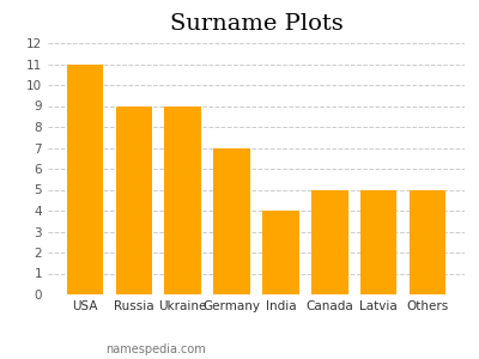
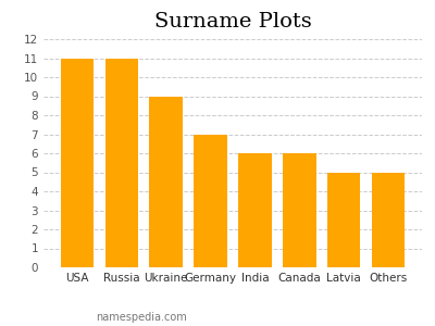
Russia: 9 -> 11
India: 4 -> 6
Canada: 5 -> 6
